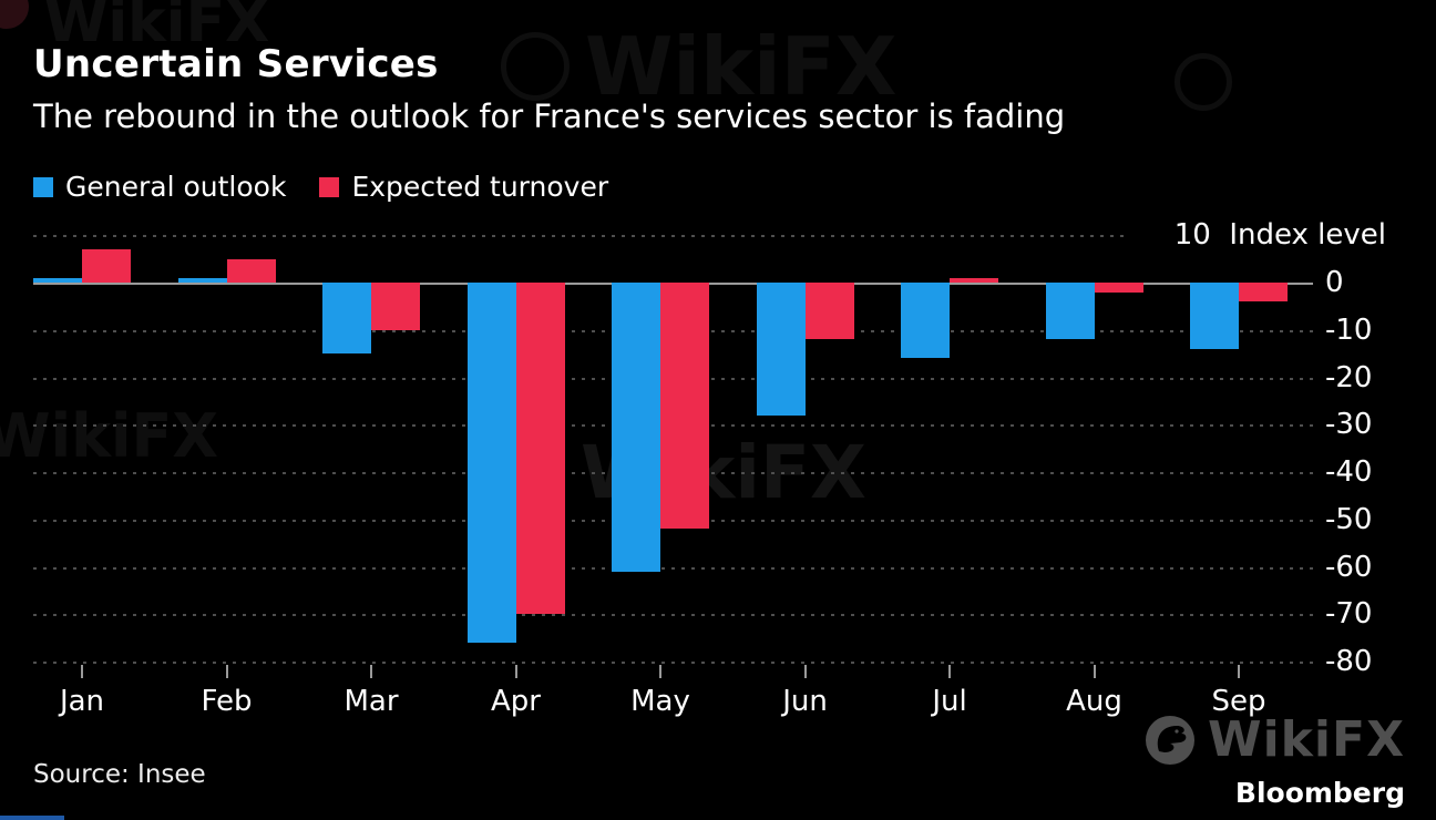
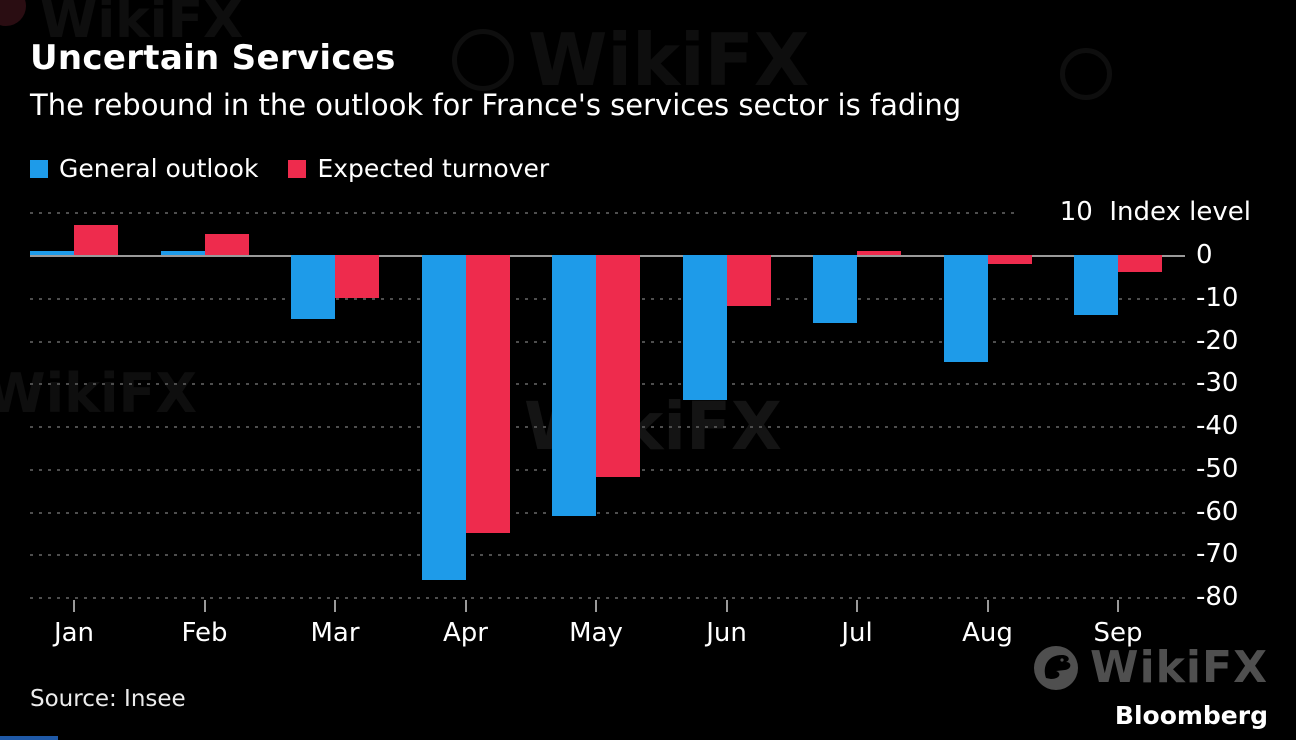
Expected turnover/Apr: -70 -> -65
General outlook/Jun: -28 -> -34
General outlook/Aug: -12 -> -25
